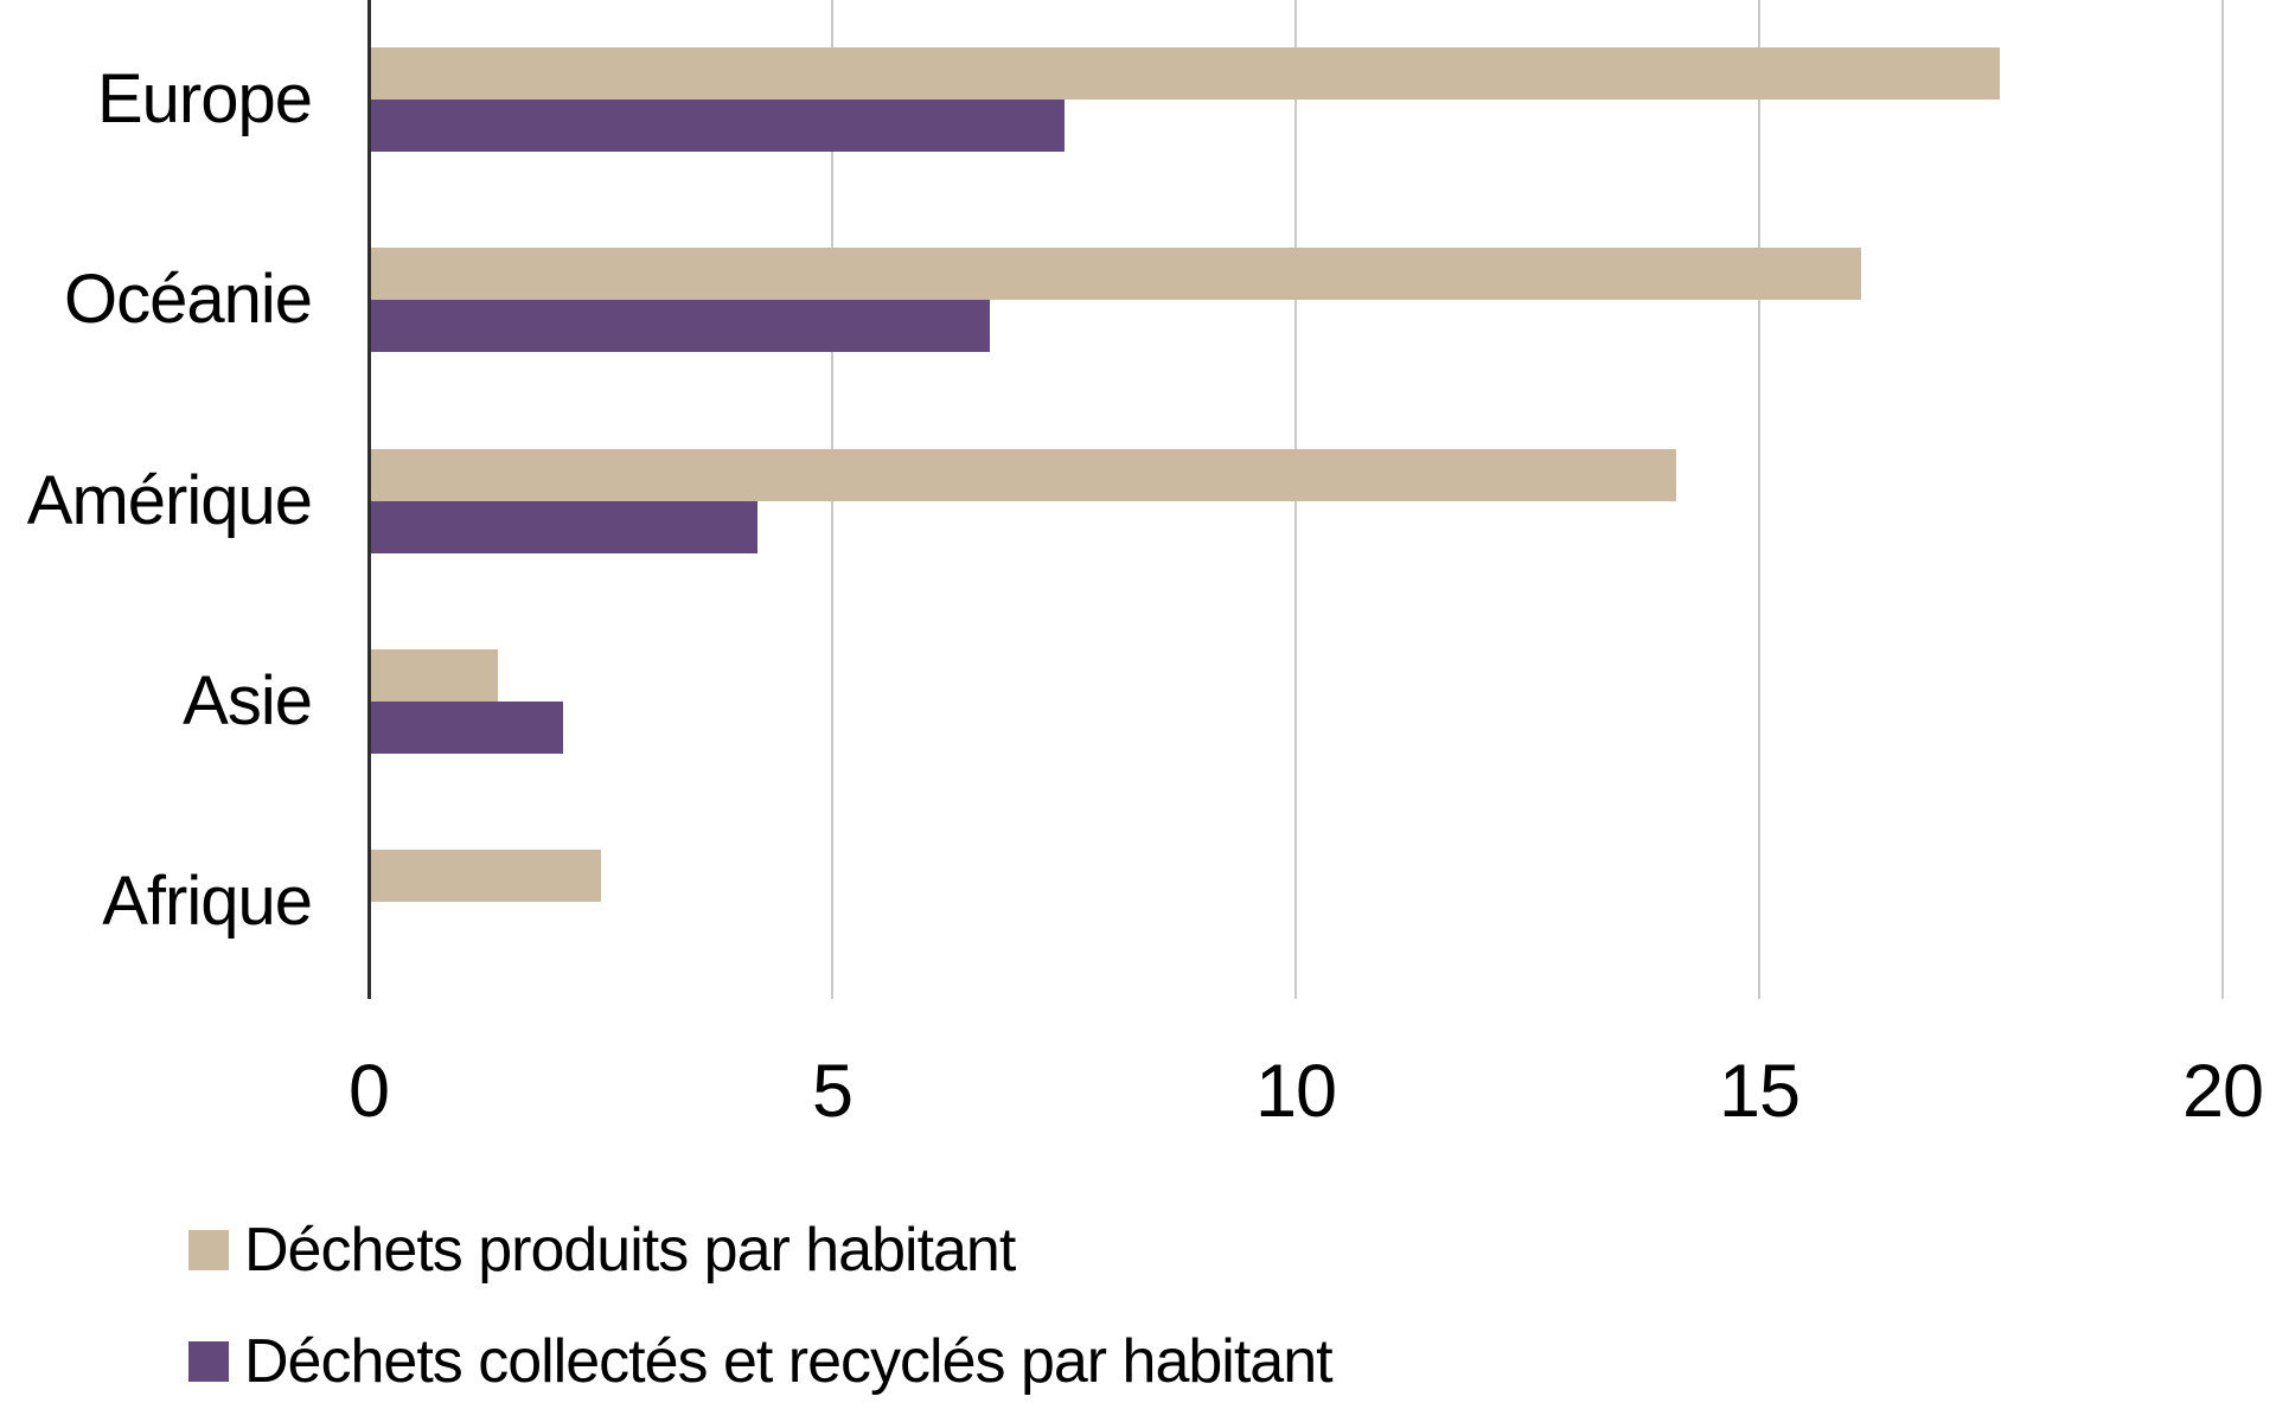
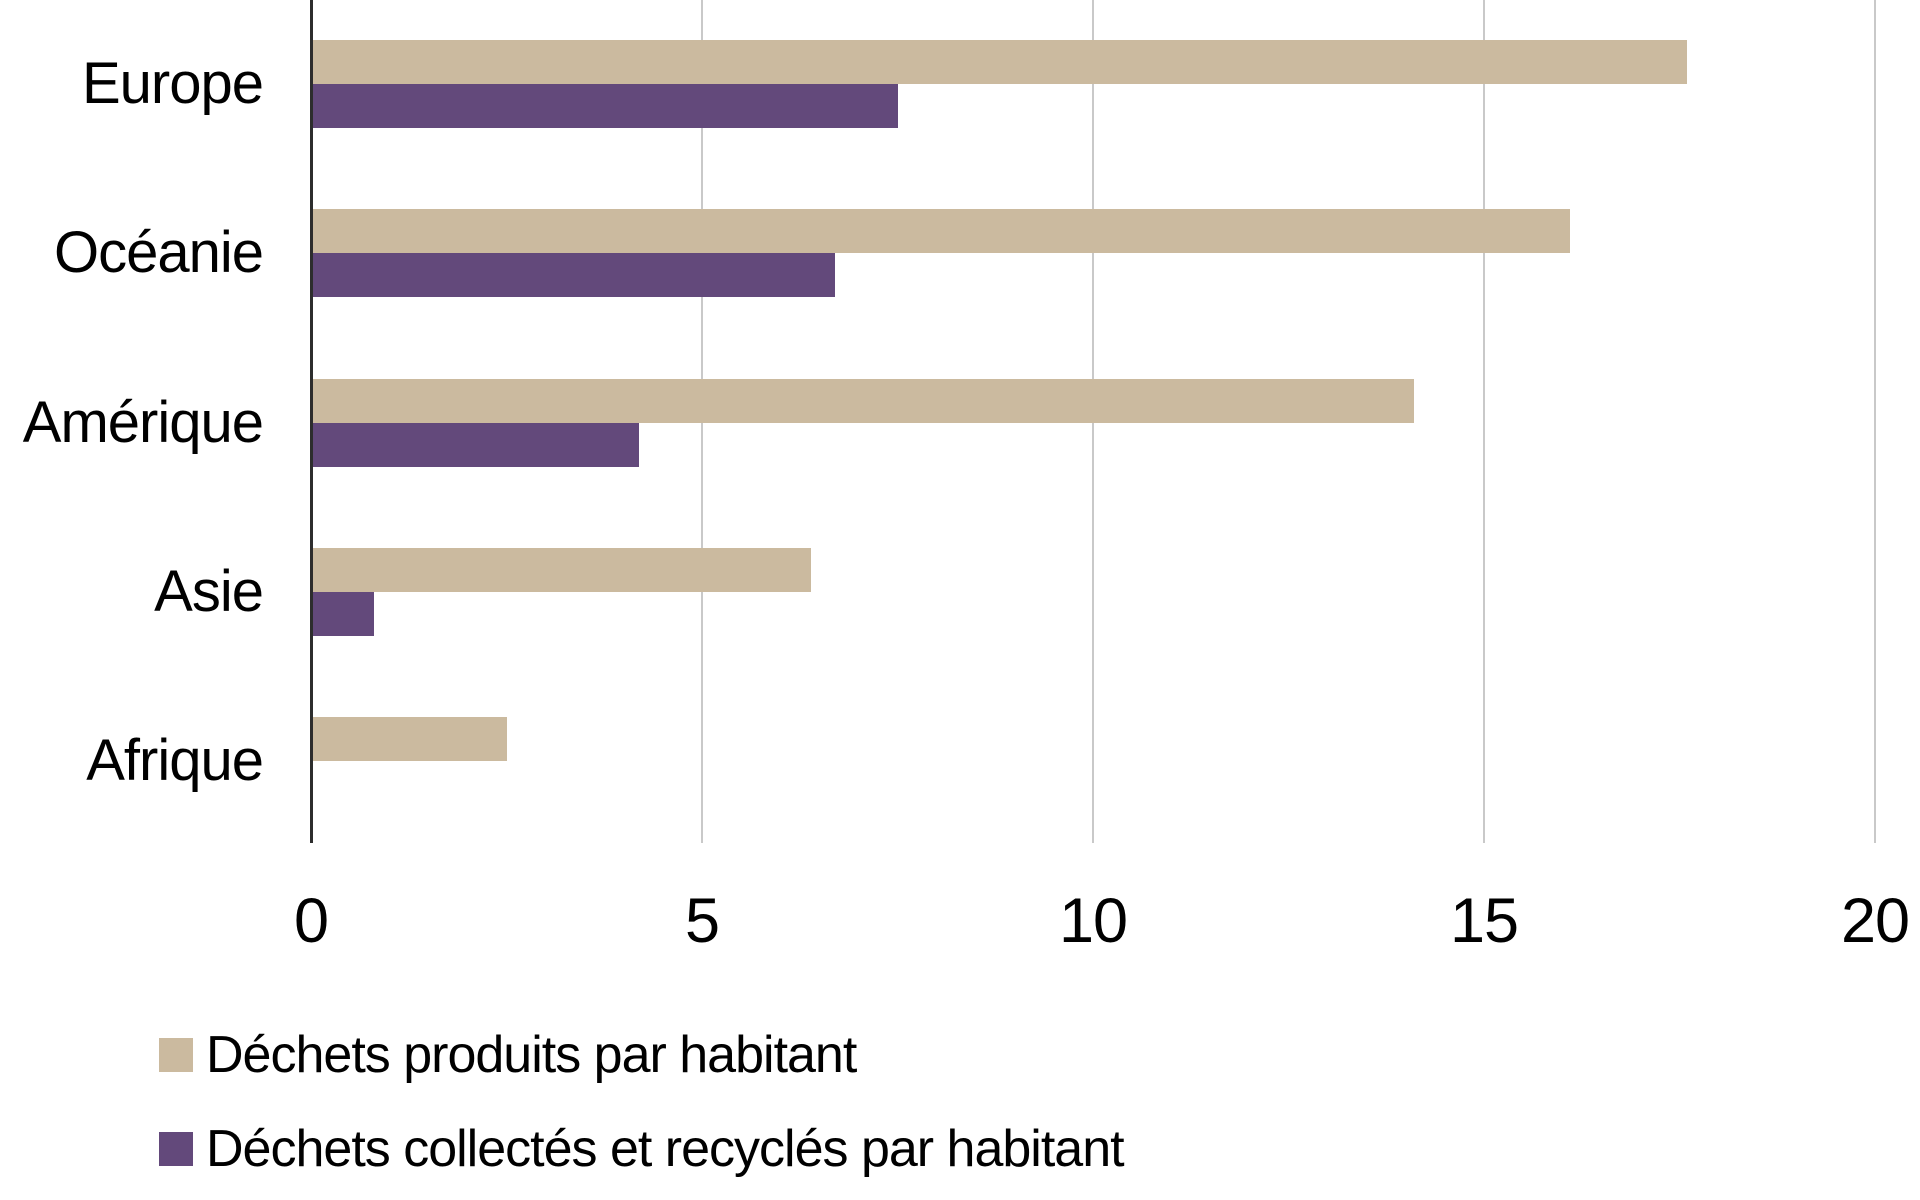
Déchets produits par habitant/Asie: 1.4 -> 6.4
Déchets collectés et recyclés par habitant/Asie: 2.1 -> 0.8
